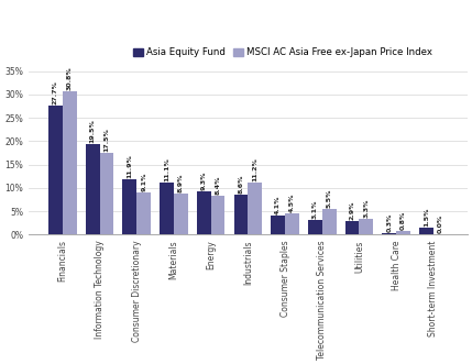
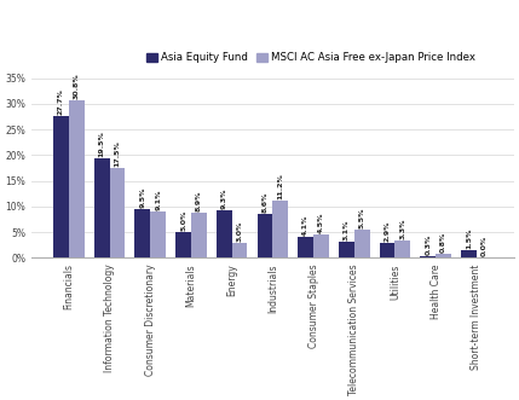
Asia Equity Fund/Consumer Discretionary: 11.9% -> 9.5%
Asia Equity Fund/Materials: 11.1% -> 5.0%
MSCI AC Asia Free ex-Japan Price Index/Energy: 8.4% -> 3.0%
